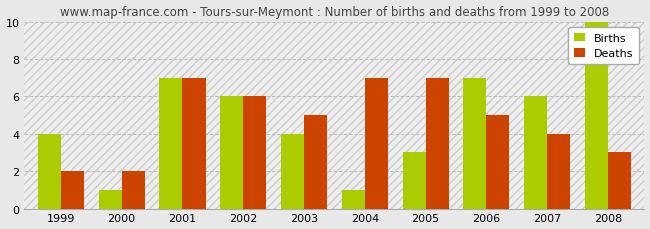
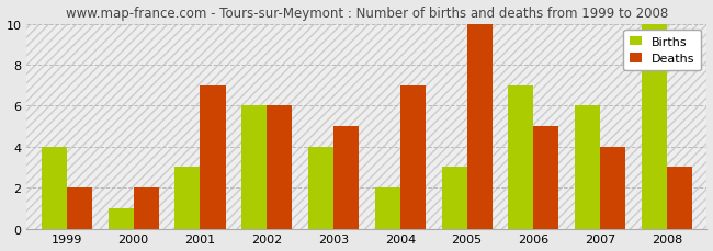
Births/2001: 7 -> 3
Births/2004: 1 -> 2
Deaths/2005: 7 -> 10
